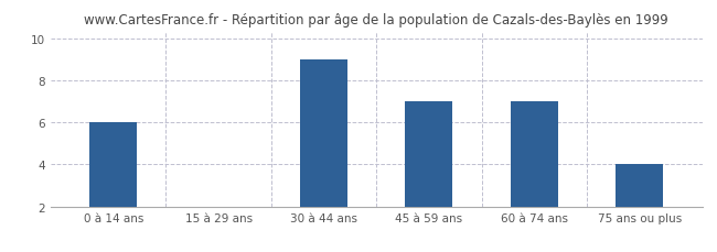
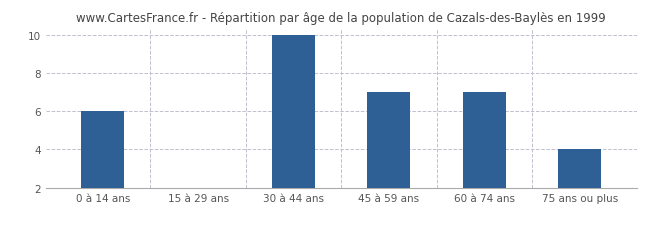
30 à 44 ans: 9 -> 10
